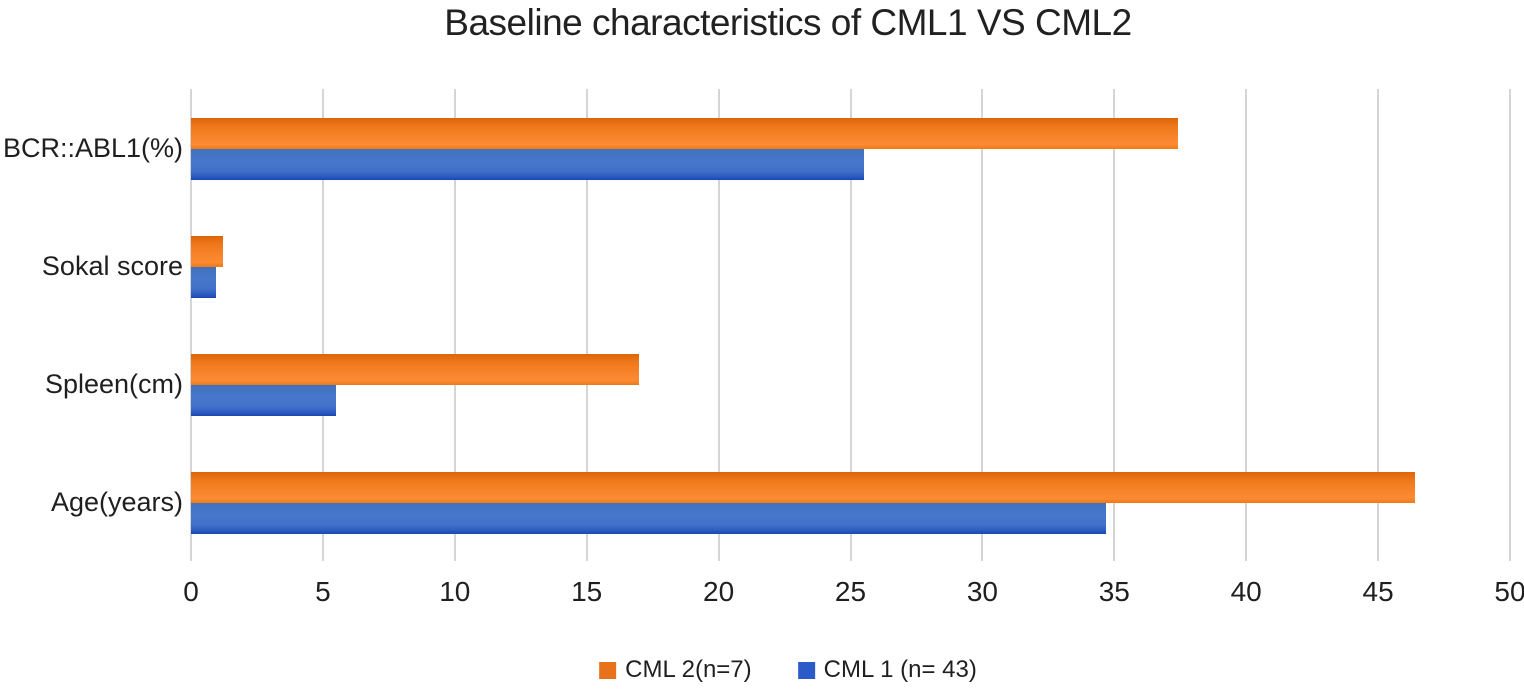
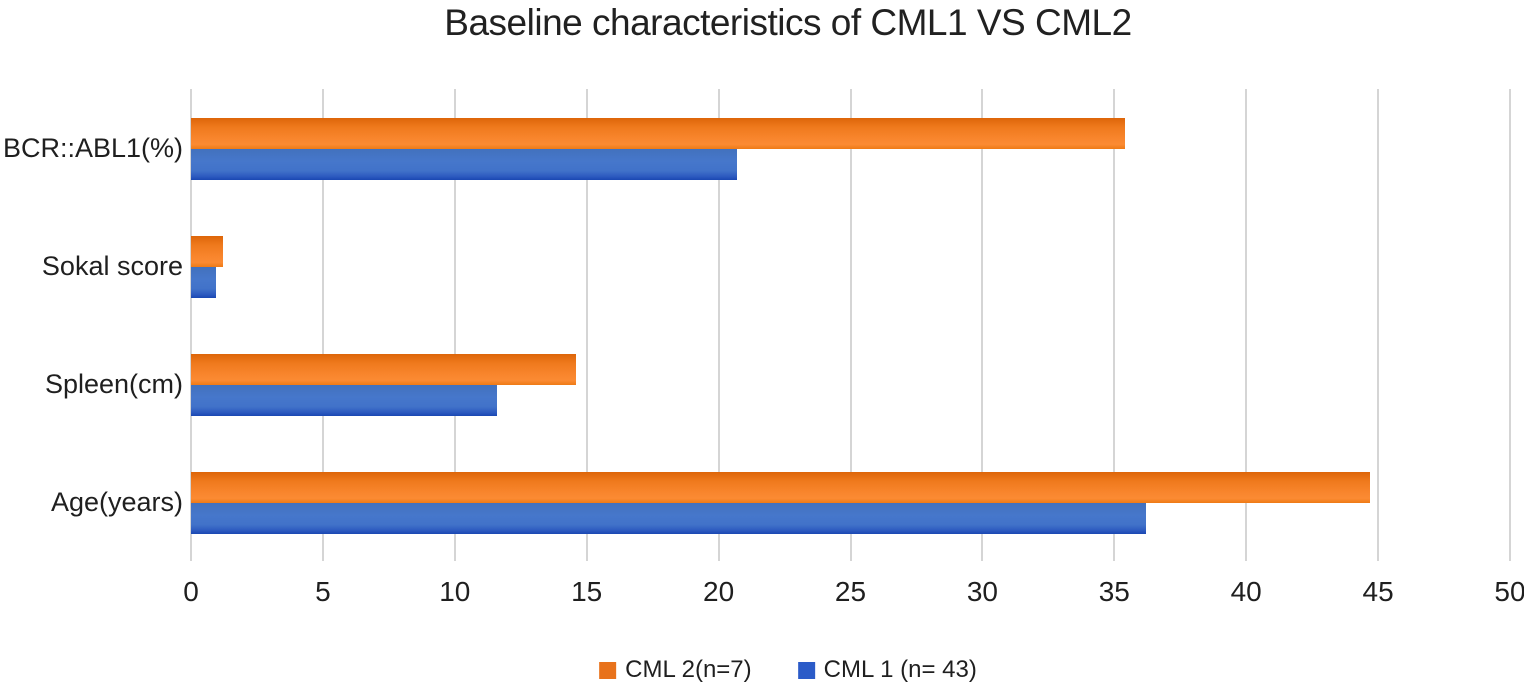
CML 2(n=7)/BCR::ABL1(%): 37.4 -> 35.4
CML 1 (n= 43)/BCR::ABL1(%): 25.5 -> 20.7
CML 2(n=7)/Spleen(cm): 17.0 -> 14.6
CML 1 (n= 43)/Spleen(cm): 5.5 -> 11.6
CML 2(n=7)/Age(years): 46.4 -> 44.7
CML 1 (n= 43)/Age(years): 34.7 -> 36.2
